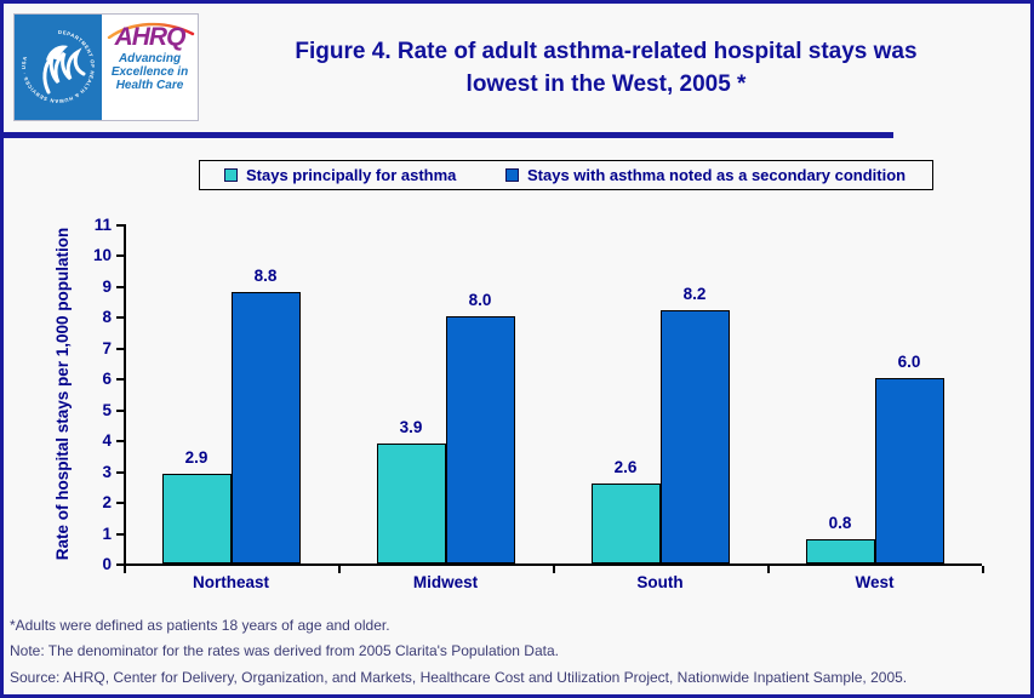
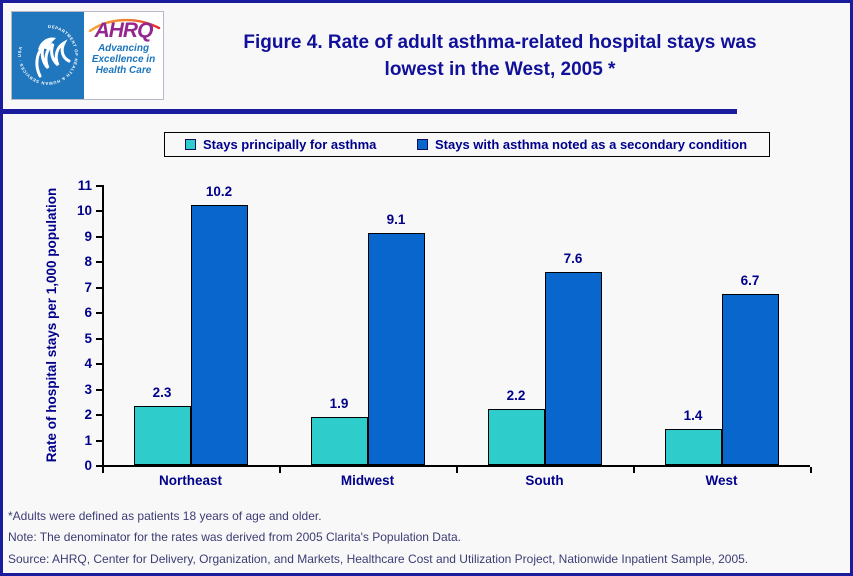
Stays principally for asthma/Northeast: 2.9 -> 2.3
Stays with asthma noted as a secondary condition/Northeast: 8.8 -> 10.2
Stays principally for asthma/Midwest: 3.9 -> 1.9
Stays with asthma noted as a secondary condition/Midwest: 8.0 -> 9.1
Stays principally for asthma/South: 2.6 -> 2.2
Stays with asthma noted as a secondary condition/South: 8.2 -> 7.6
Stays principally for asthma/West: 0.8 -> 1.4
Stays with asthma noted as a secondary condition/West: 6.0 -> 6.7
